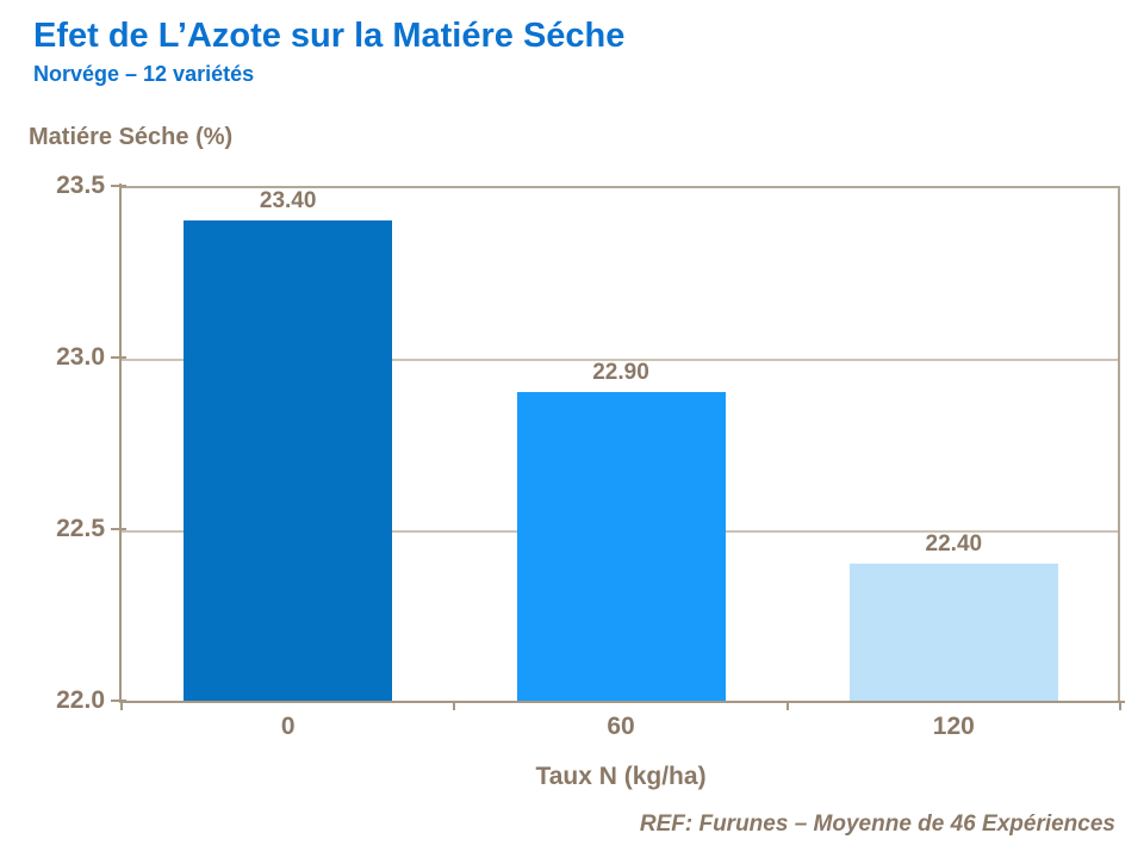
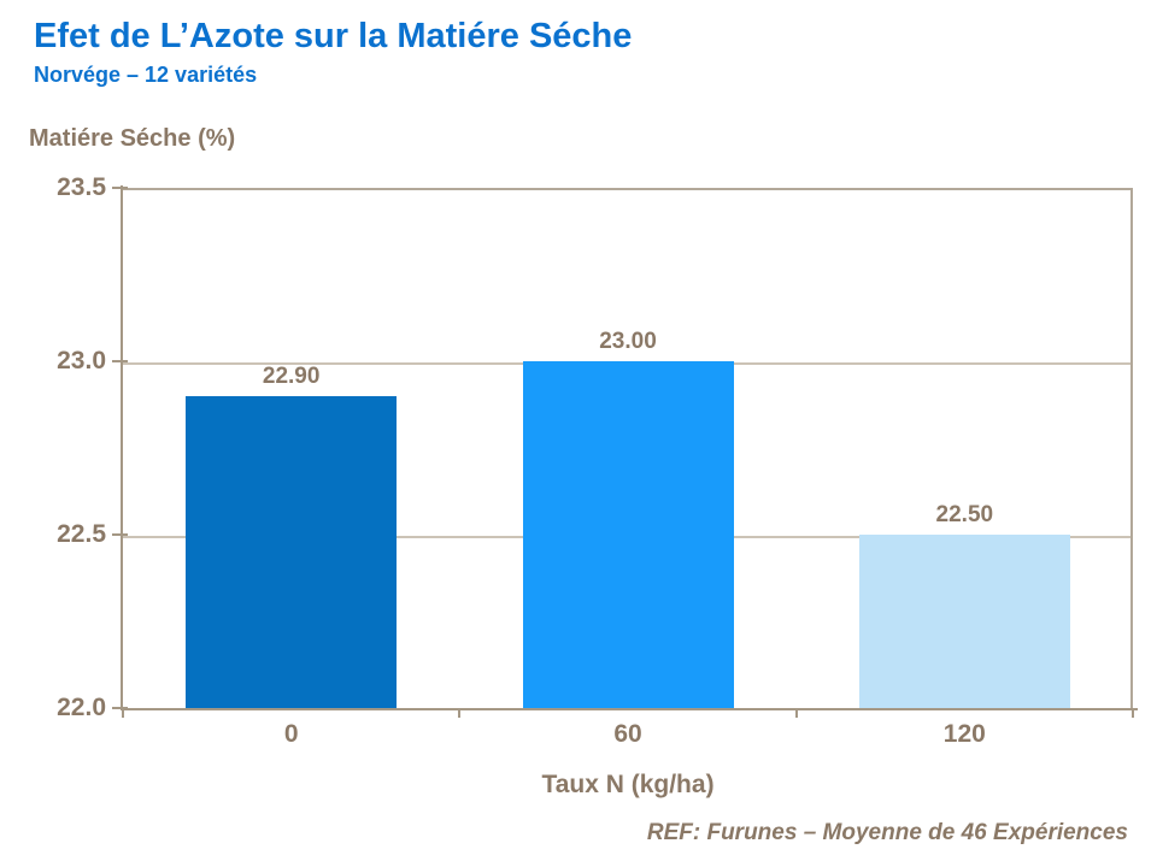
0: 23.40 -> 22.90
60: 22.90 -> 23.00
120: 22.40 -> 22.50
